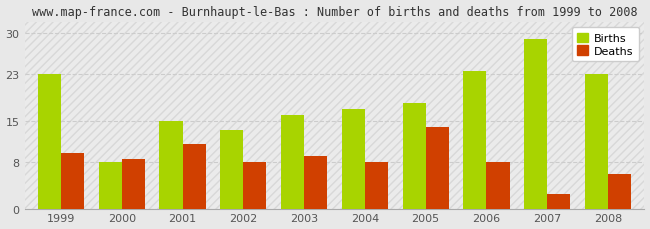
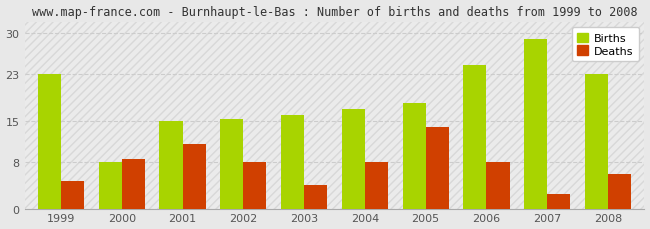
Deaths/1999: 9.5 -> 4.8
Births/2002: 13.5 -> 15.4
Deaths/2003: 9.0 -> 4.0
Births/2006: 23.5 -> 24.6
